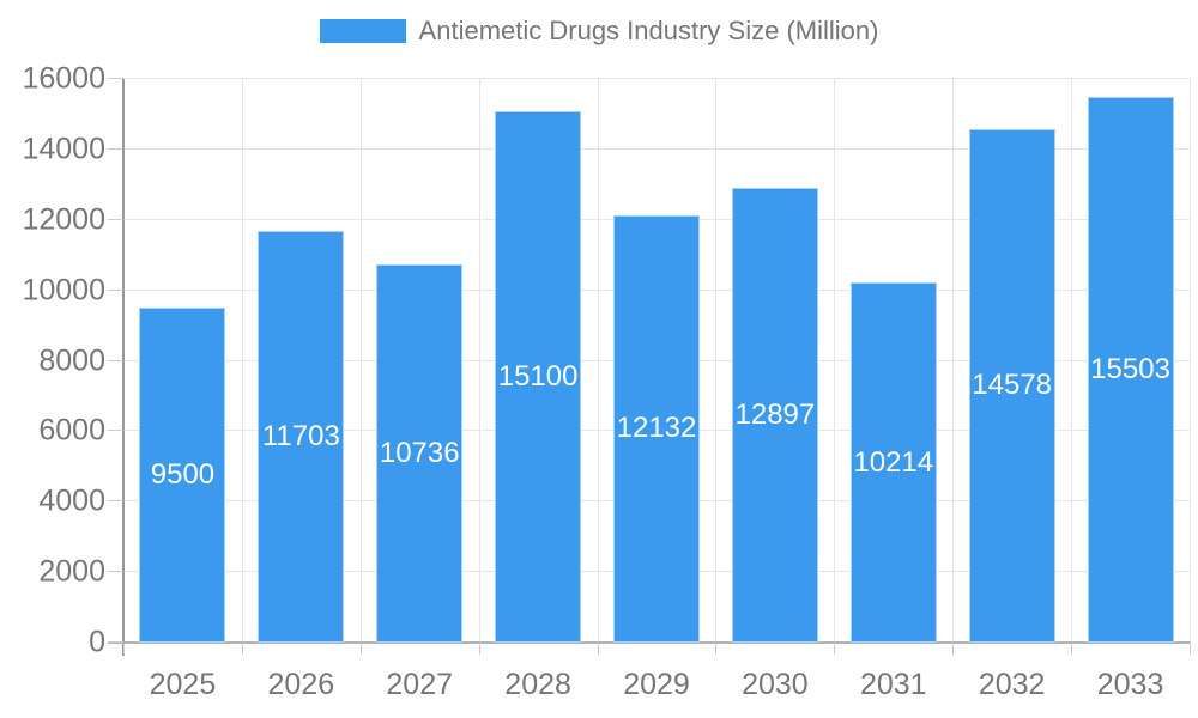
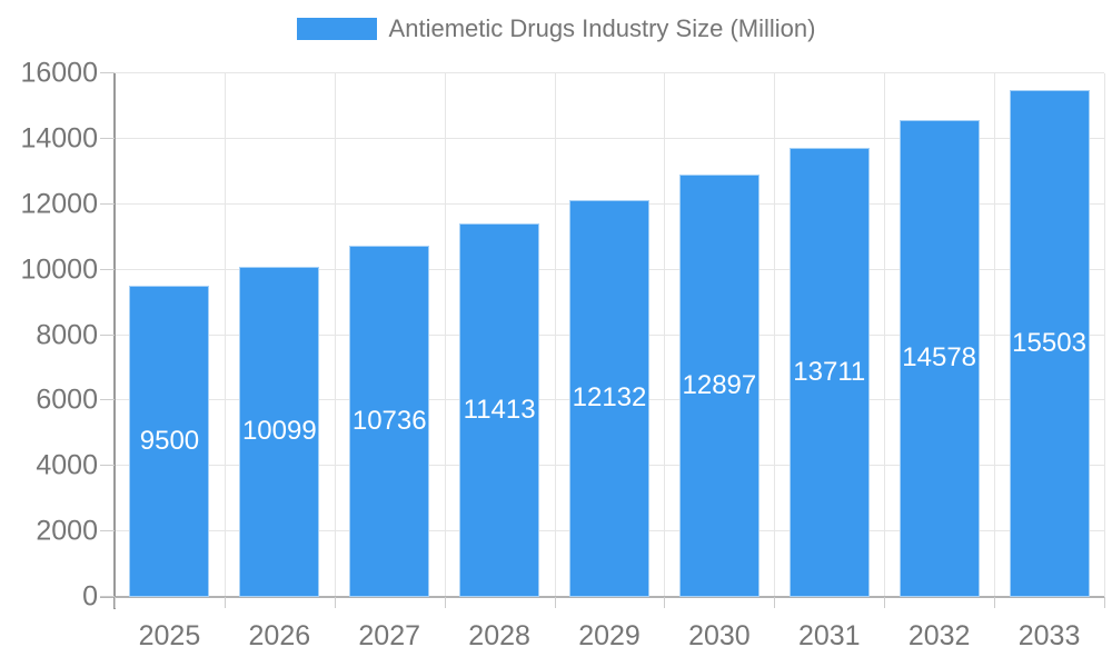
2026: 11703 -> 10099
2028: 15100 -> 11413
2031: 10214 -> 13711
